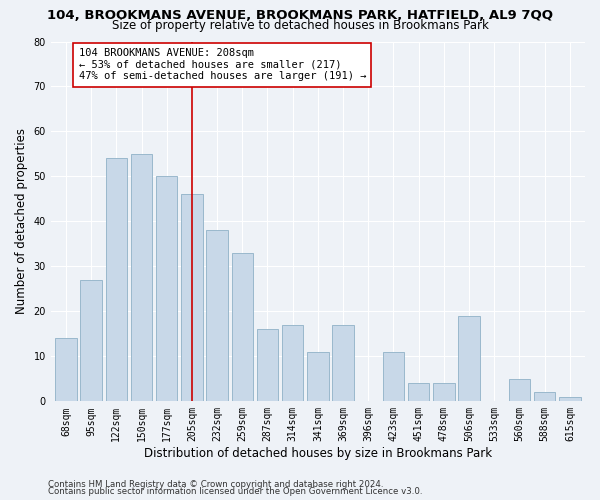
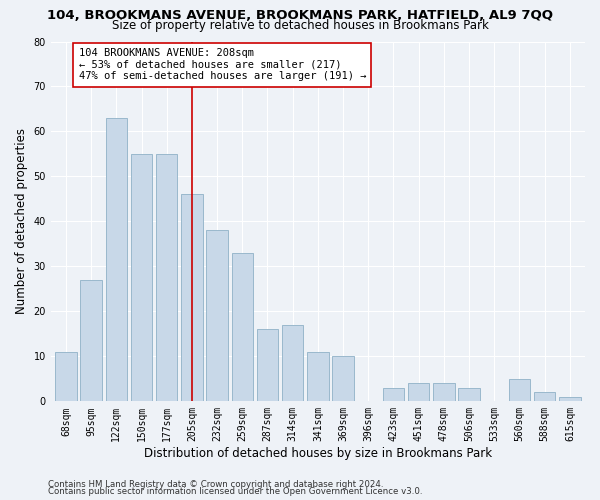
68sqm: 14 -> 11
122sqm: 54 -> 63
177sqm: 50 -> 55
369sqm: 17 -> 10
423sqm: 11 -> 3
506sqm: 19 -> 3
